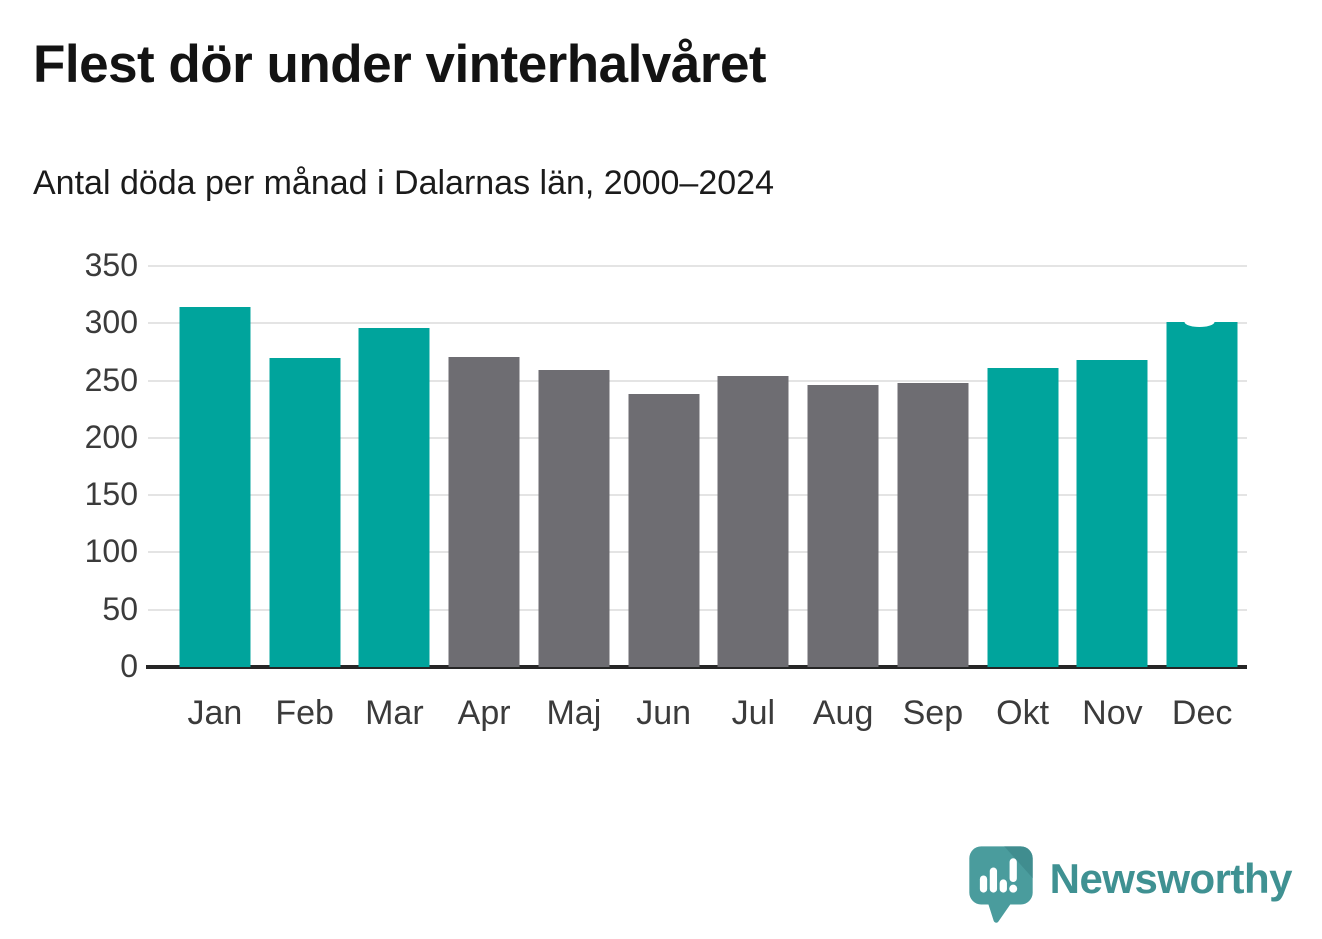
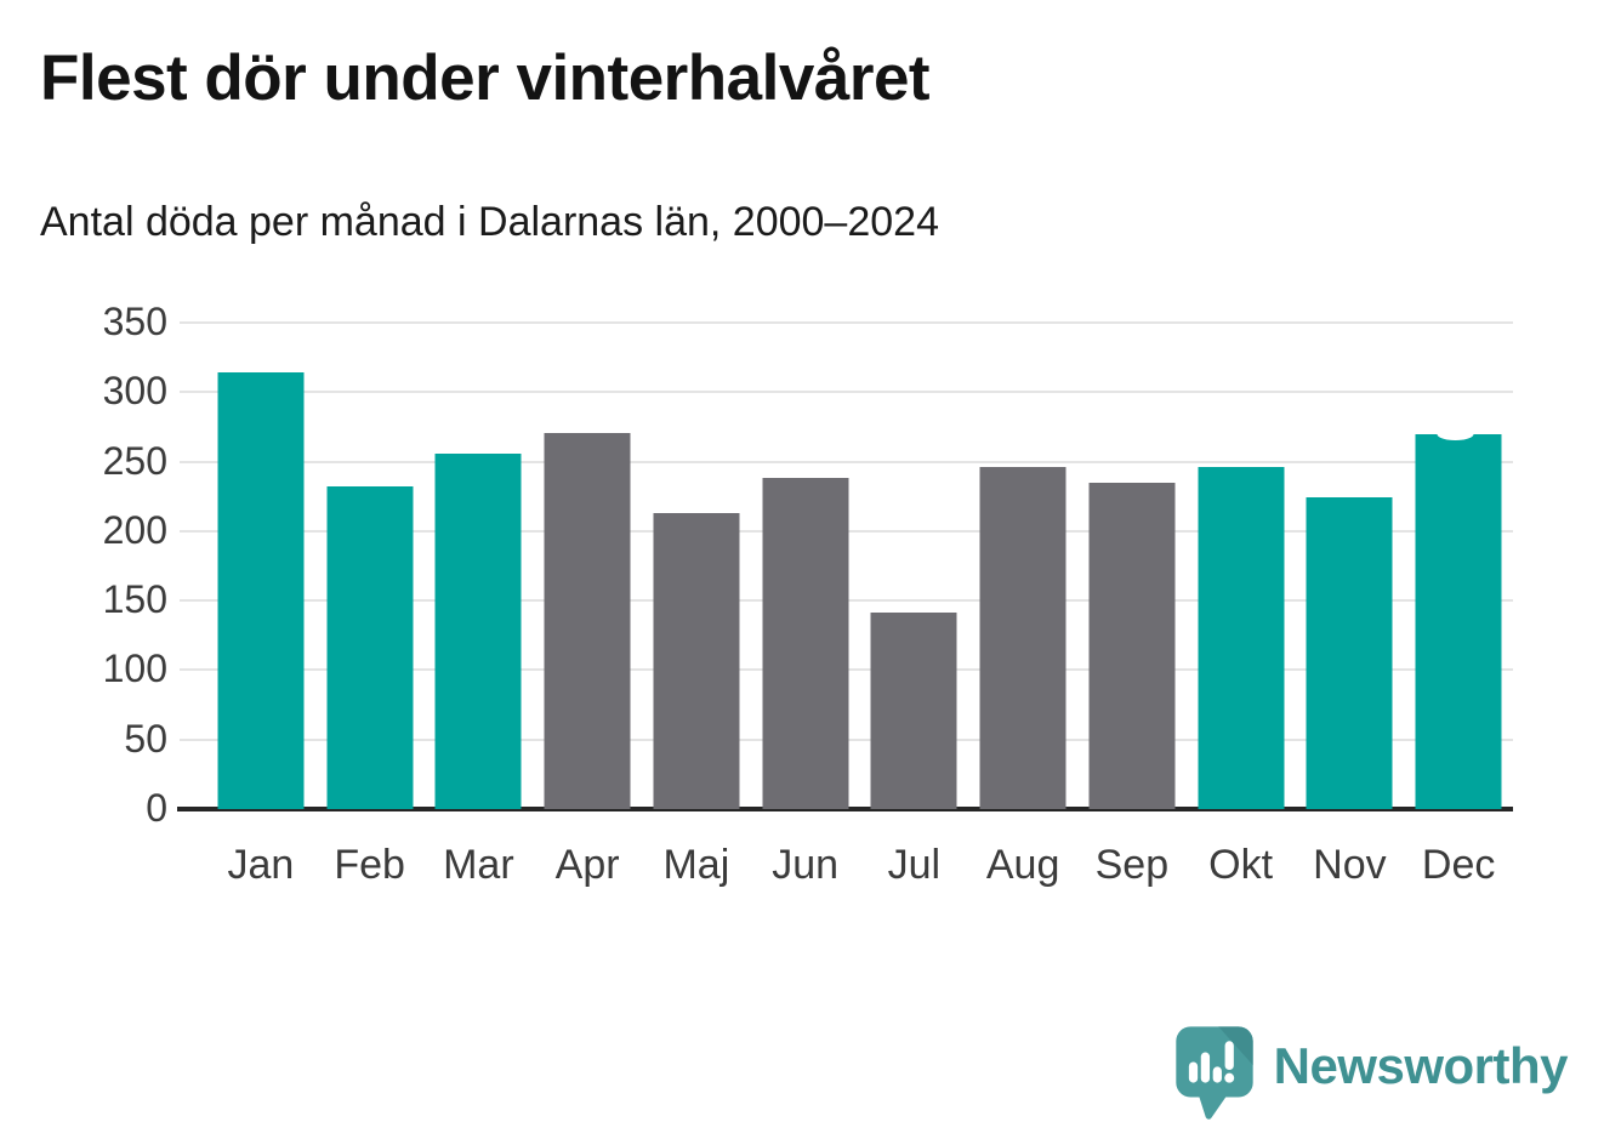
Feb: 270 -> 232
Mar: 296 -> 256
Maj: 259 -> 213
Jul: 254 -> 141
Sep: 248 -> 235
Okt: 261 -> 246
Nov: 268 -> 224
Dec: 301 -> 270
